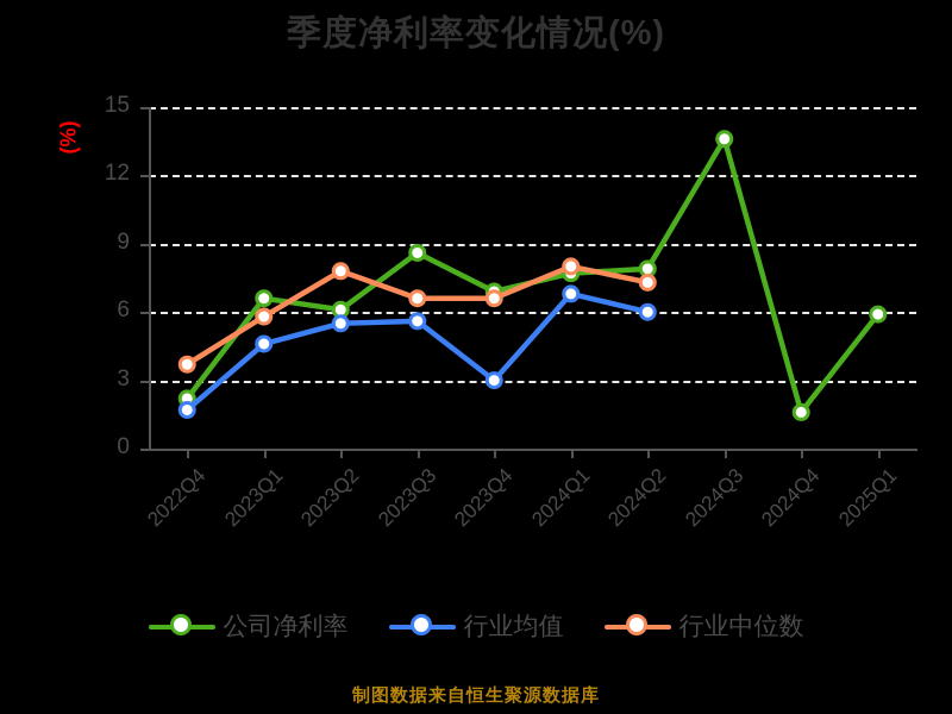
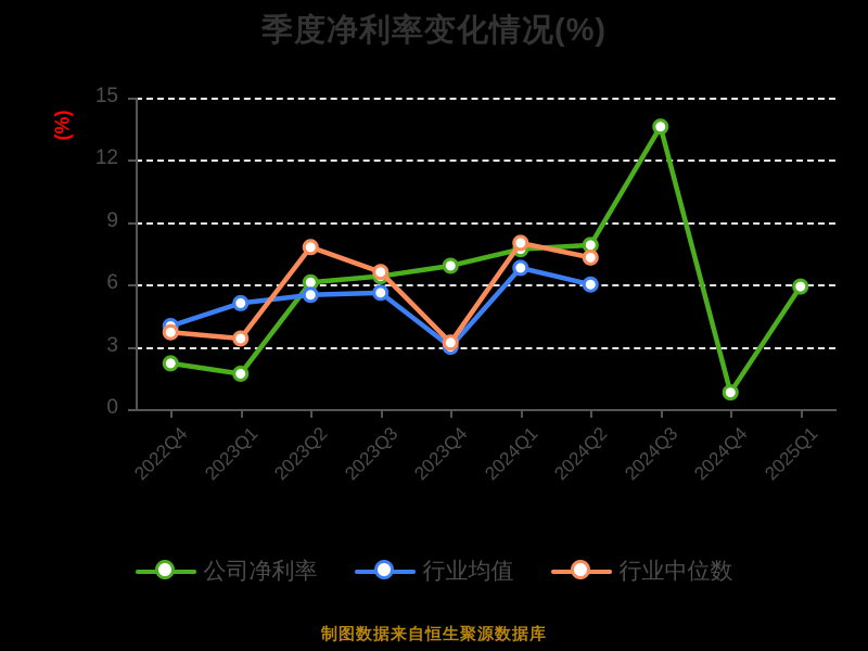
行业均值/2022Q4: 1.7 -> 4.0
公司净利率/2023Q1: 6.6 -> 1.7
行业均值/2023Q1: 4.6 -> 5.1
行业中位数/2023Q1: 5.8 -> 3.4
公司净利率/2023Q3: 8.6 -> 6.4
行业中位数/2023Q4: 6.6 -> 3.2
公司净利率/2024Q4: 1.6 -> 0.8
